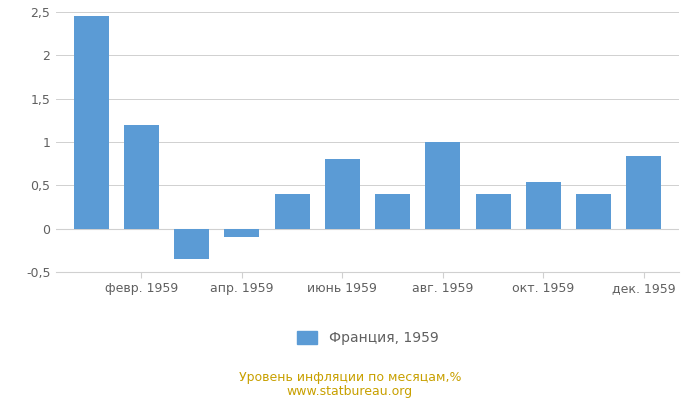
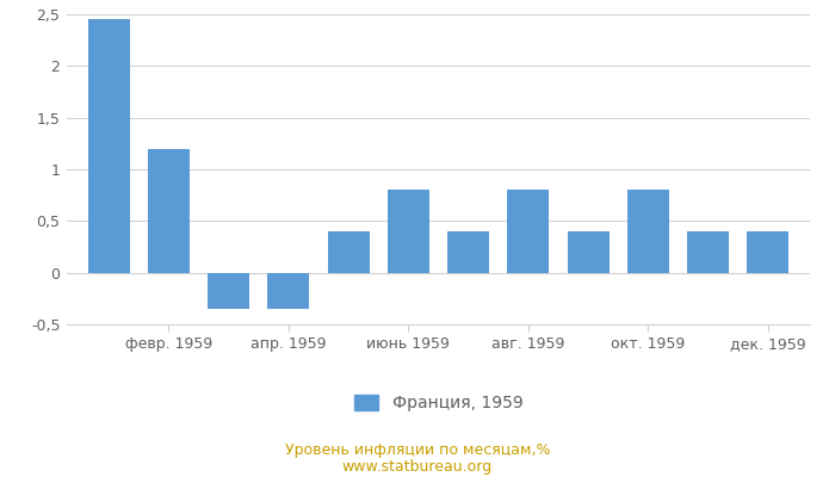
апр. 1959: -0,10 -> -0,35
авг. 1959: 1,00 -> 0,80
окт. 1959: 0,54 -> 0,80
дек. 1959: 0,84 -> 0,40
